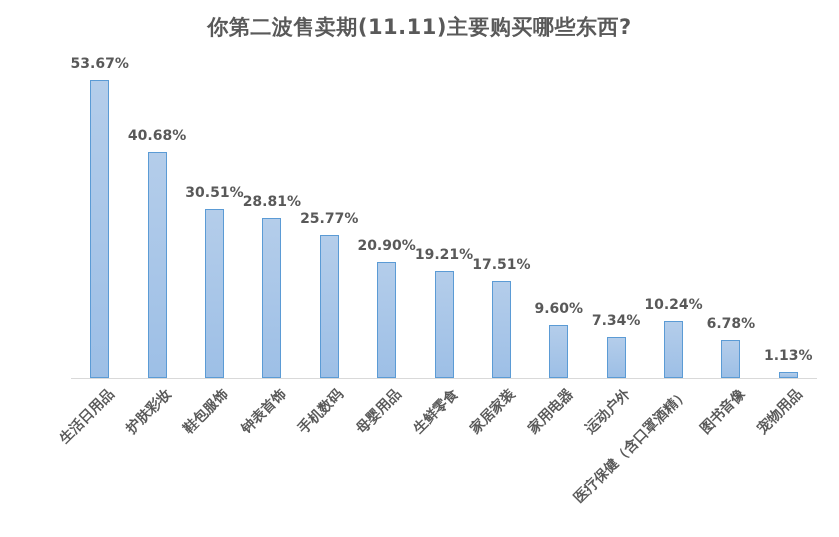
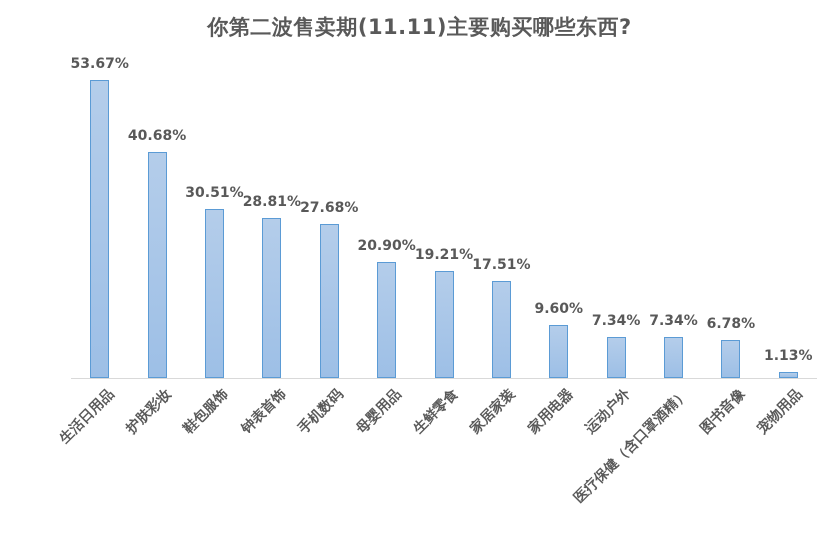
手机数码: 25.77% -> 27.68%
医疗保健（含口罩酒精）: 10.24% -> 7.34%
